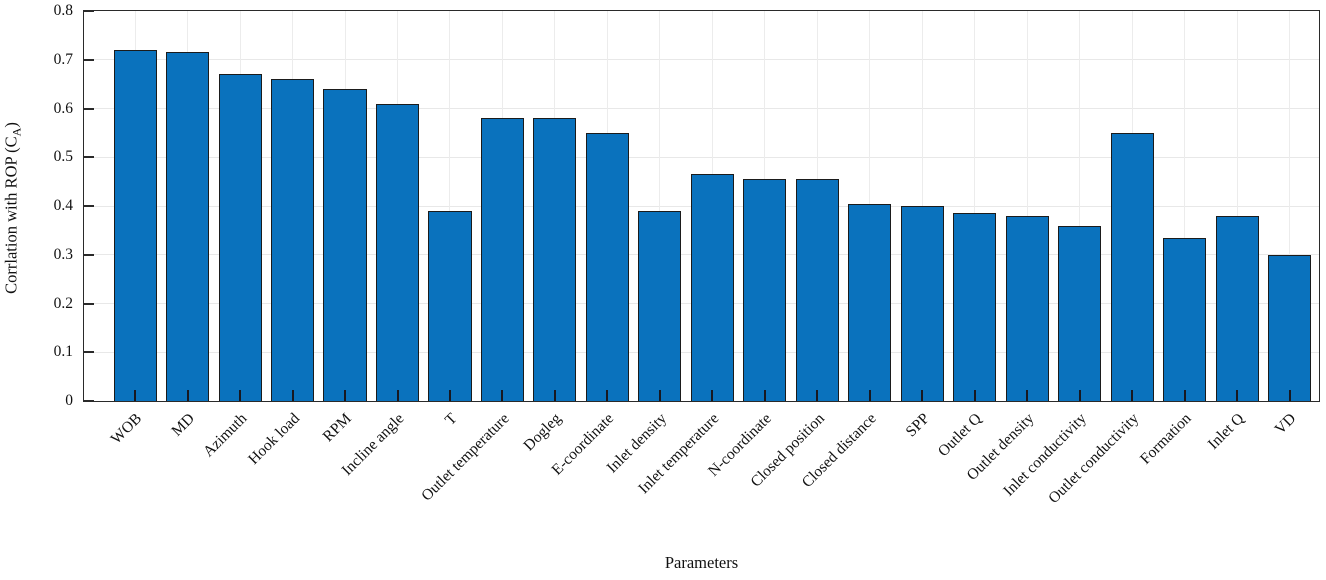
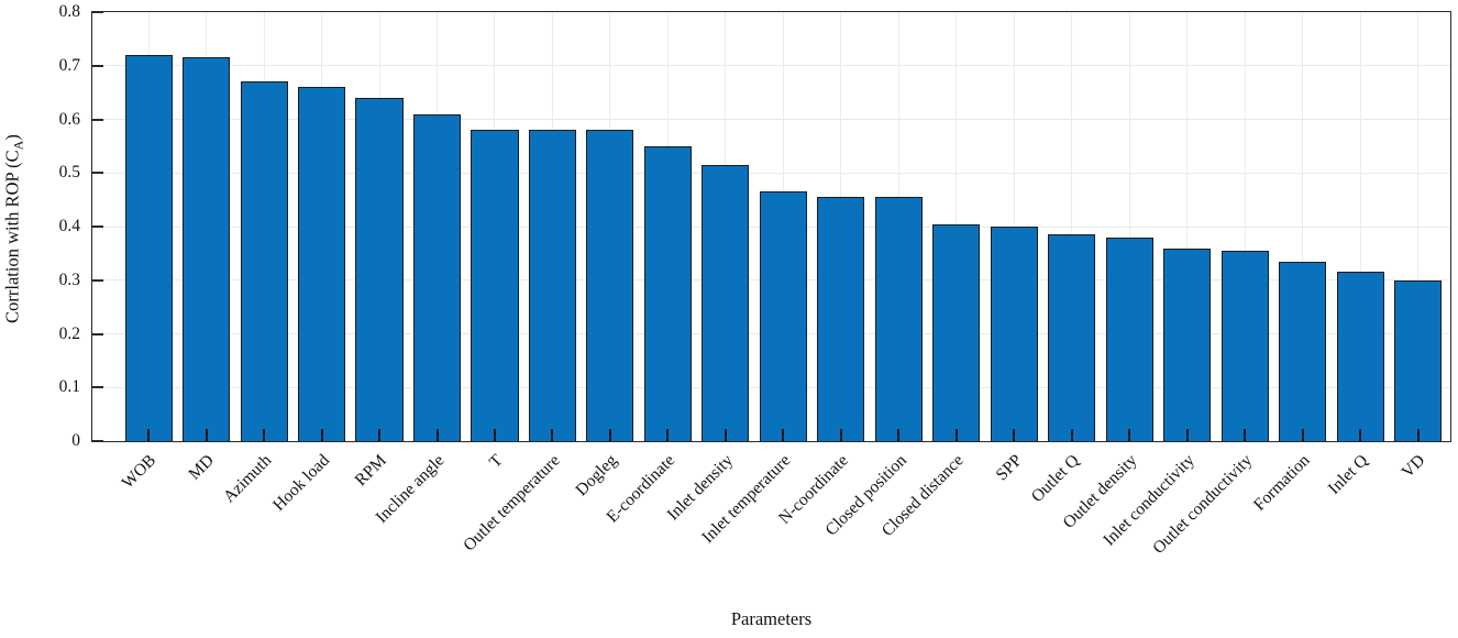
T: 0.39 -> 0.58
Inlet density: 0.39 -> 0.52
Outlet conductivity: 0.55 -> 0.35
Inlet Q: 0.38 -> 0.32
